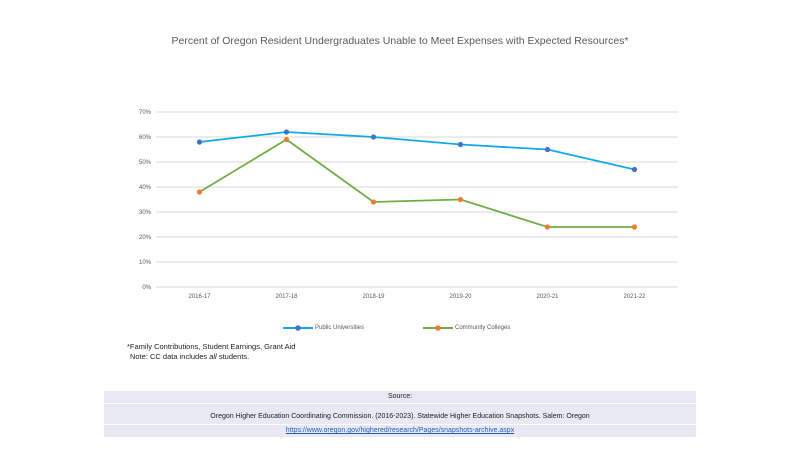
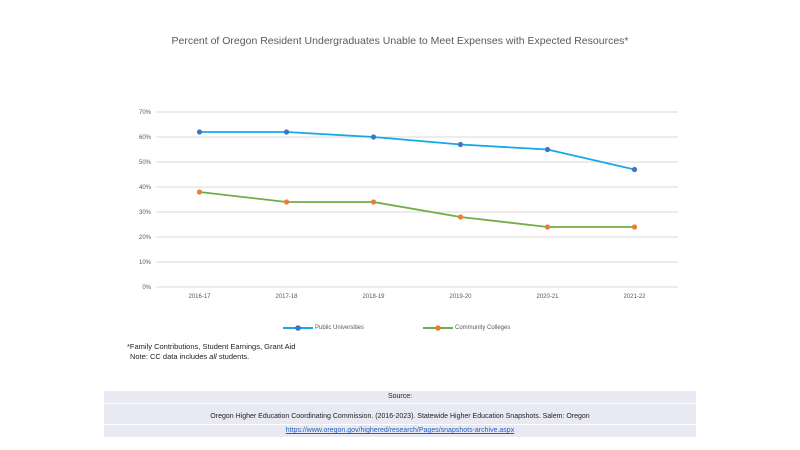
Public Universities/2016-17: 58% -> 62%
Community Colleges/2017-18: 59% -> 34%
Community Colleges/2019-20: 35% -> 28%
